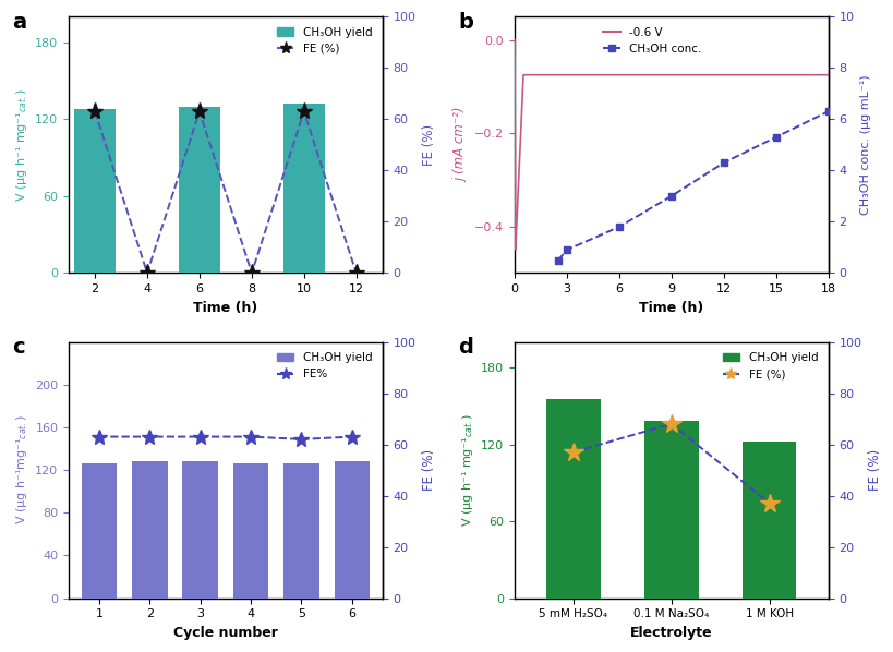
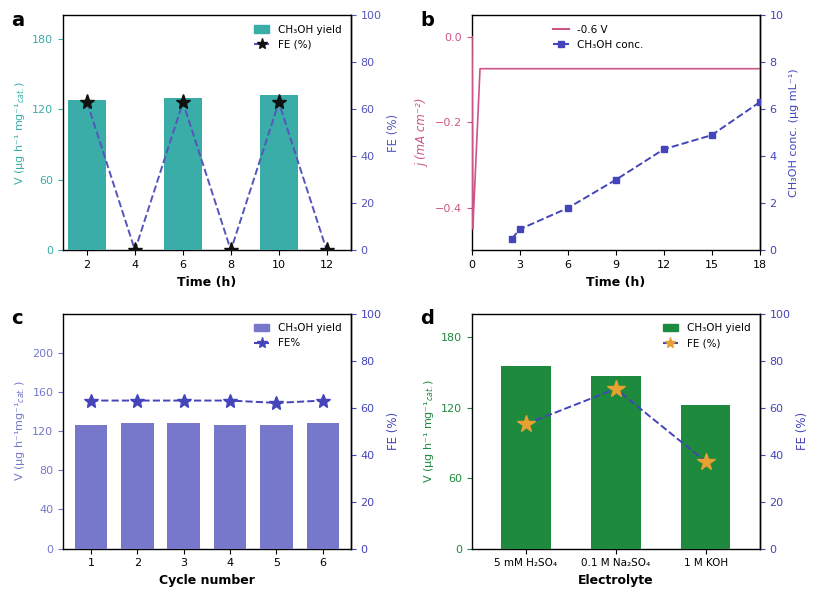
CH₃OH conc./15: 5.3 -> 4.9
FE (%)/5 mM H₂SO₄: 57 -> 53
CH₃OH yield/0.1 M Na₂SO₄: 138 -> 147
